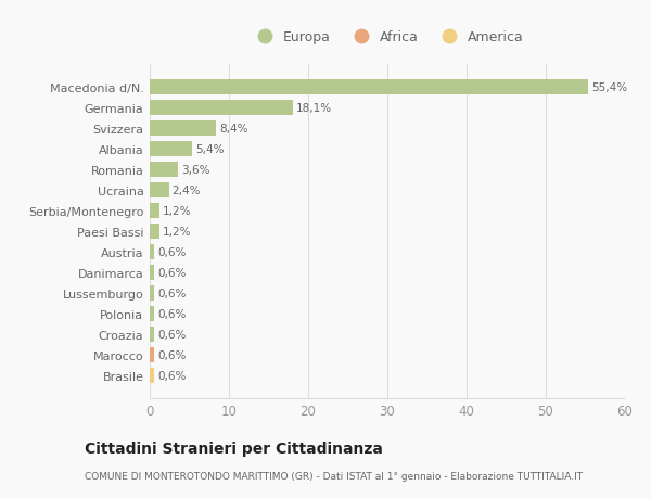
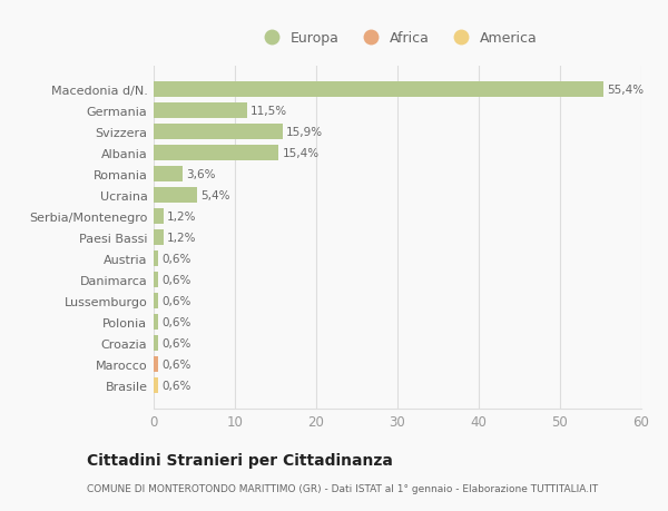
Germania: 18,1% -> 11,5%
Svizzera: 8,4% -> 15,9%
Albania: 5,4% -> 15,4%
Ucraina: 2,4% -> 5,4%
